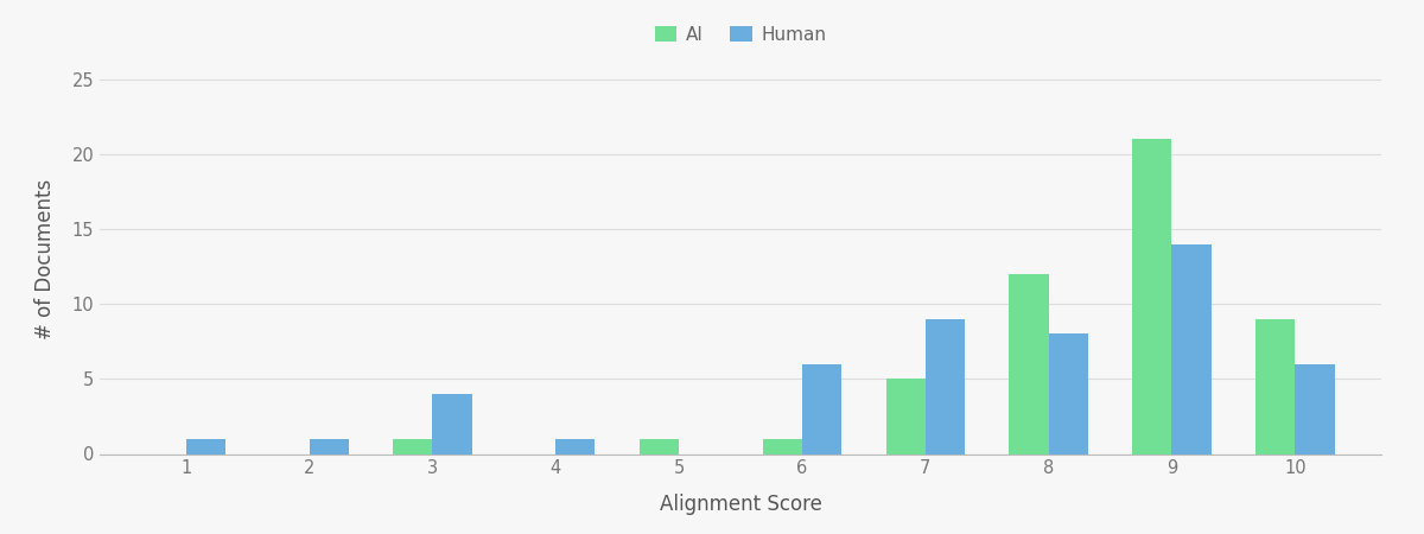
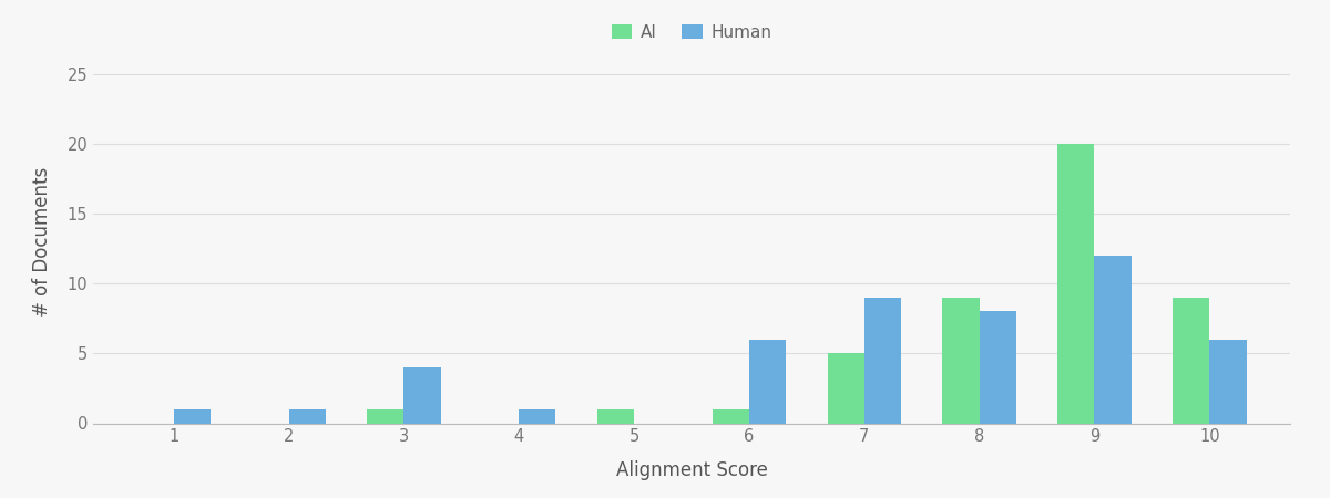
AI/8: 12 -> 9
AI/9: 21 -> 20
Human/9: 14 -> 12
